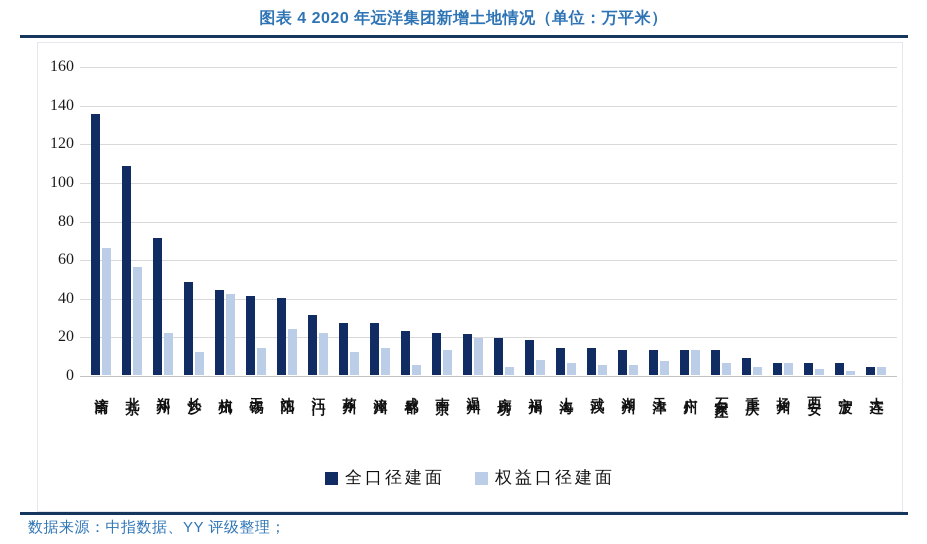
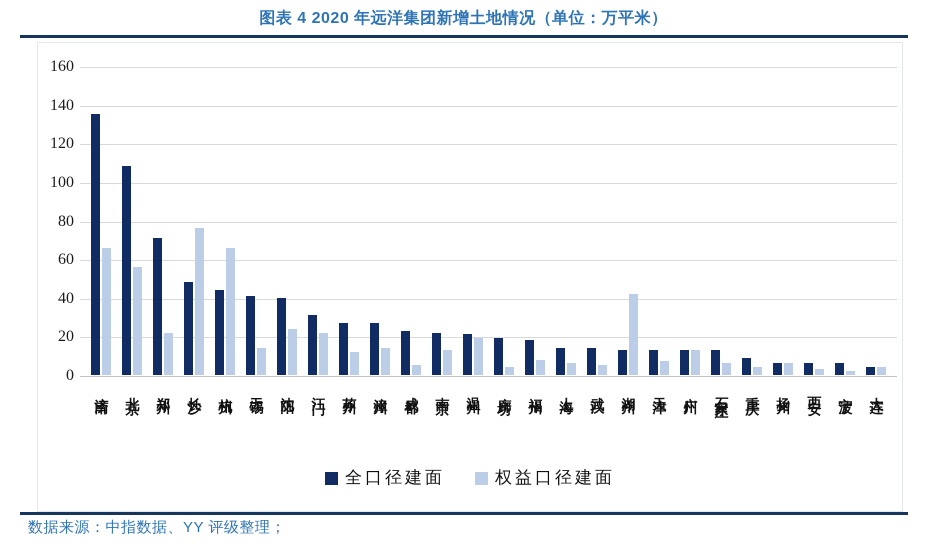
权益口径建面/长沙: 12 -> 76
权益口径建面/杭州: 42 -> 66
权益口径建面/湖州: 5 -> 42
